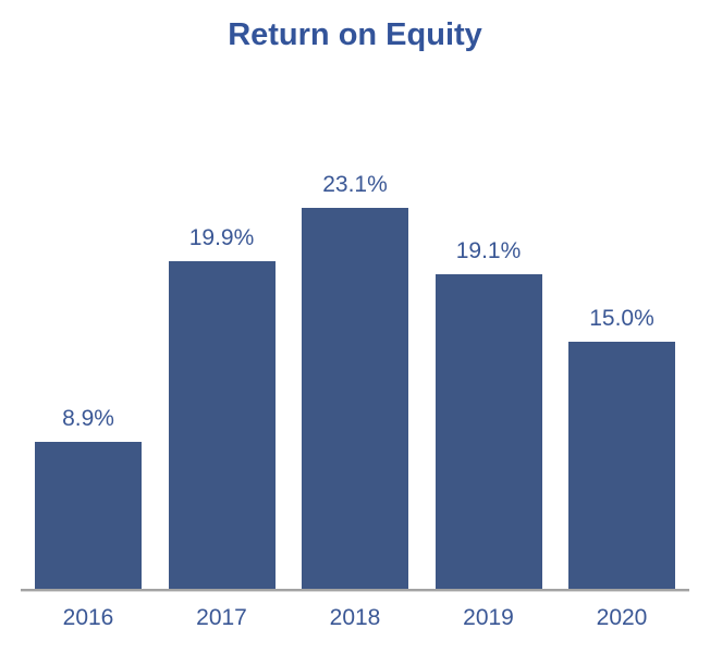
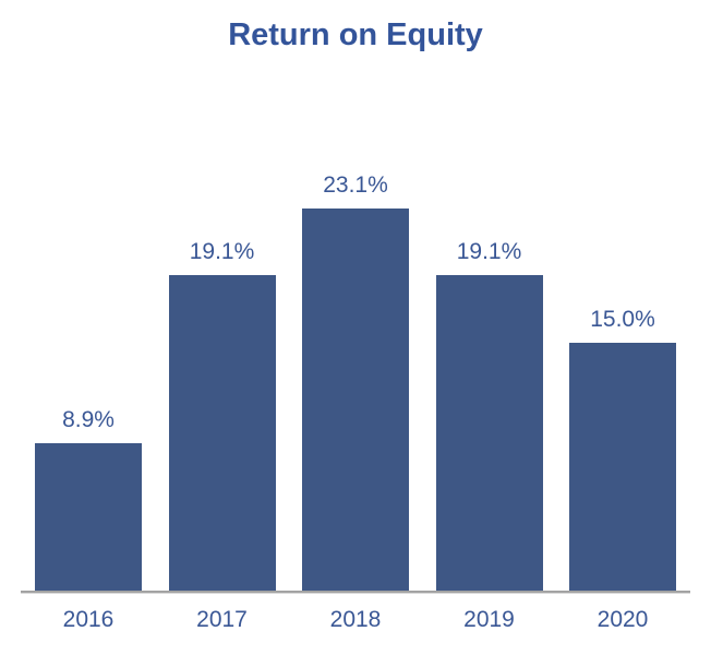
2017: 19.9% -> 19.1%
